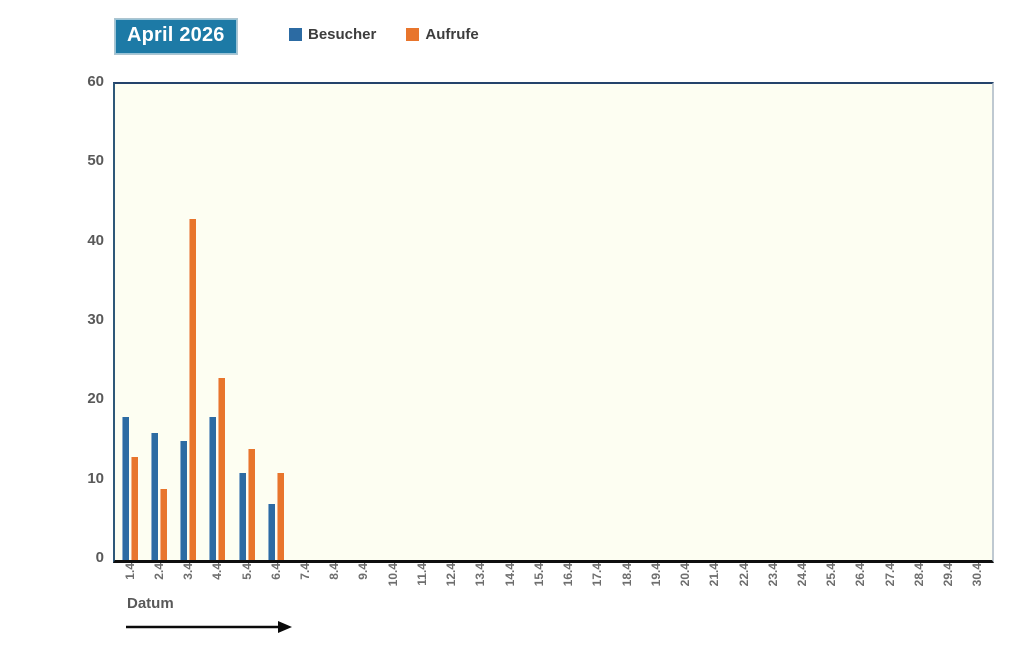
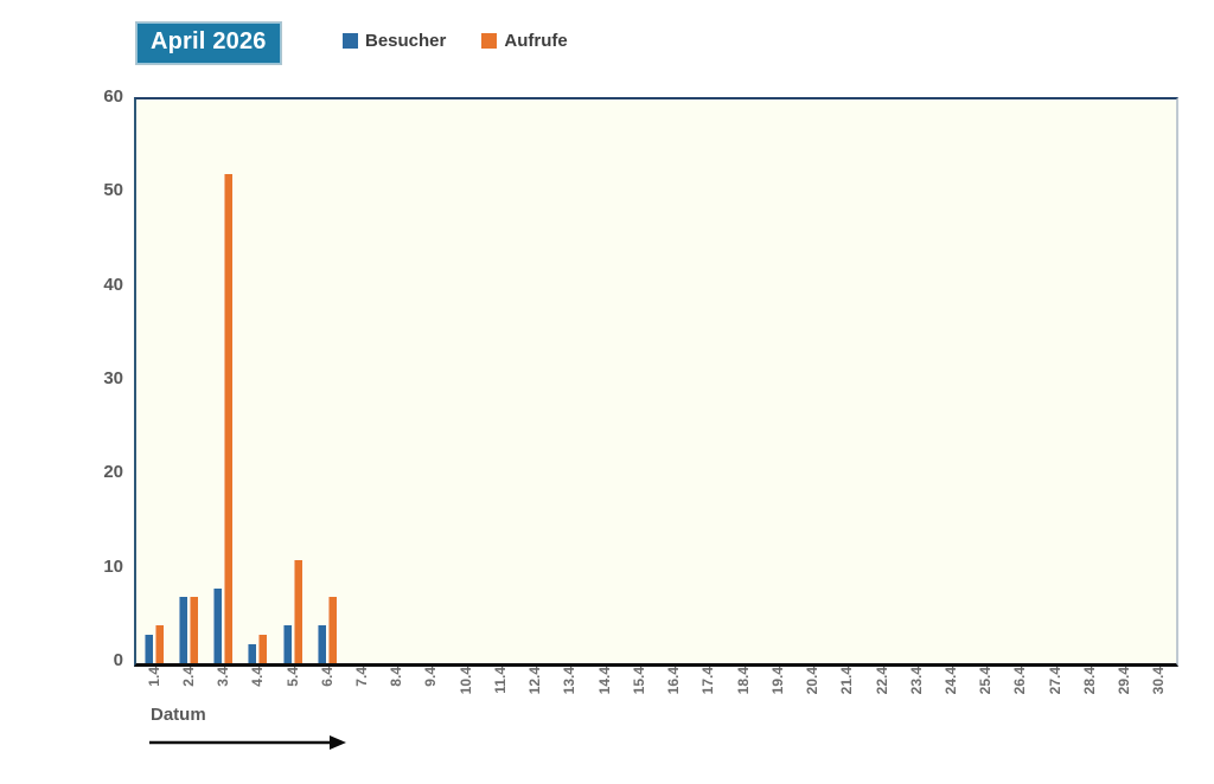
Besucher/1.4: 18 -> 3
Aufrufe/1.4: 13 -> 4
Besucher/2.4: 16 -> 7
Aufrufe/2.4: 9 -> 7
Besucher/3.4: 15 -> 8
Aufrufe/3.4: 43 -> 52
Besucher/4.4: 18 -> 2
Aufrufe/4.4: 23 -> 3
Besucher/5.4: 11 -> 4
Aufrufe/5.4: 14 -> 11
Besucher/6.4: 7 -> 4
Aufrufe/6.4: 11 -> 7
